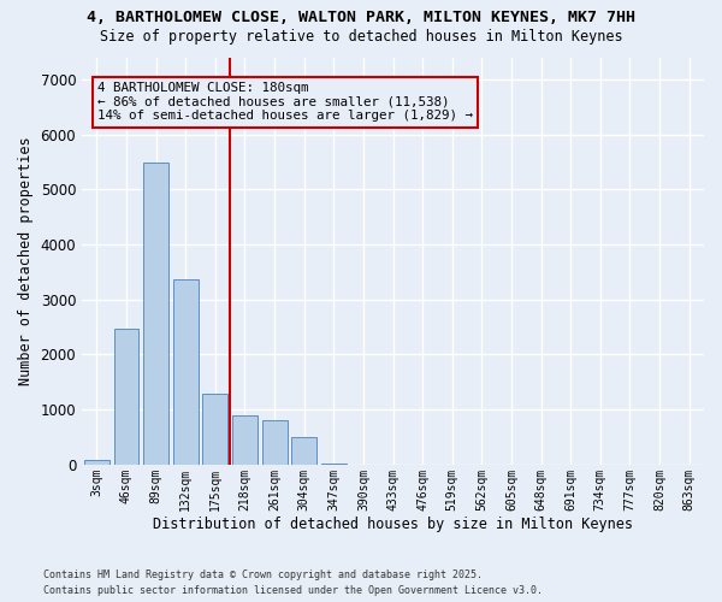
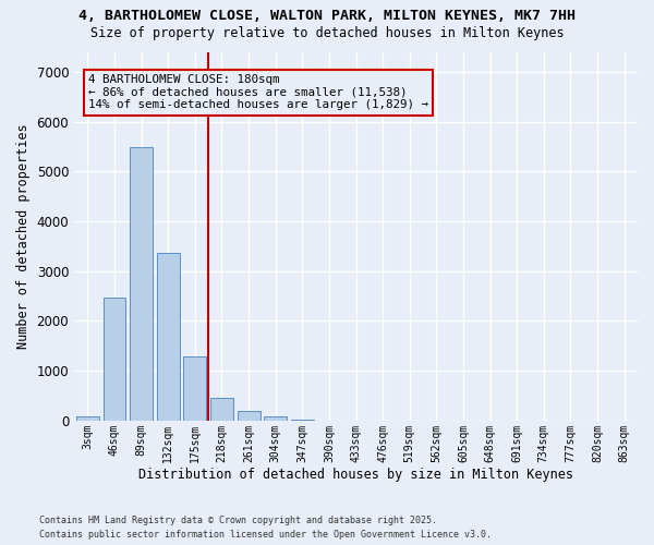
218sqm: 900 -> 460
261sqm: 800 -> 180
304sqm: 500 -> 80
